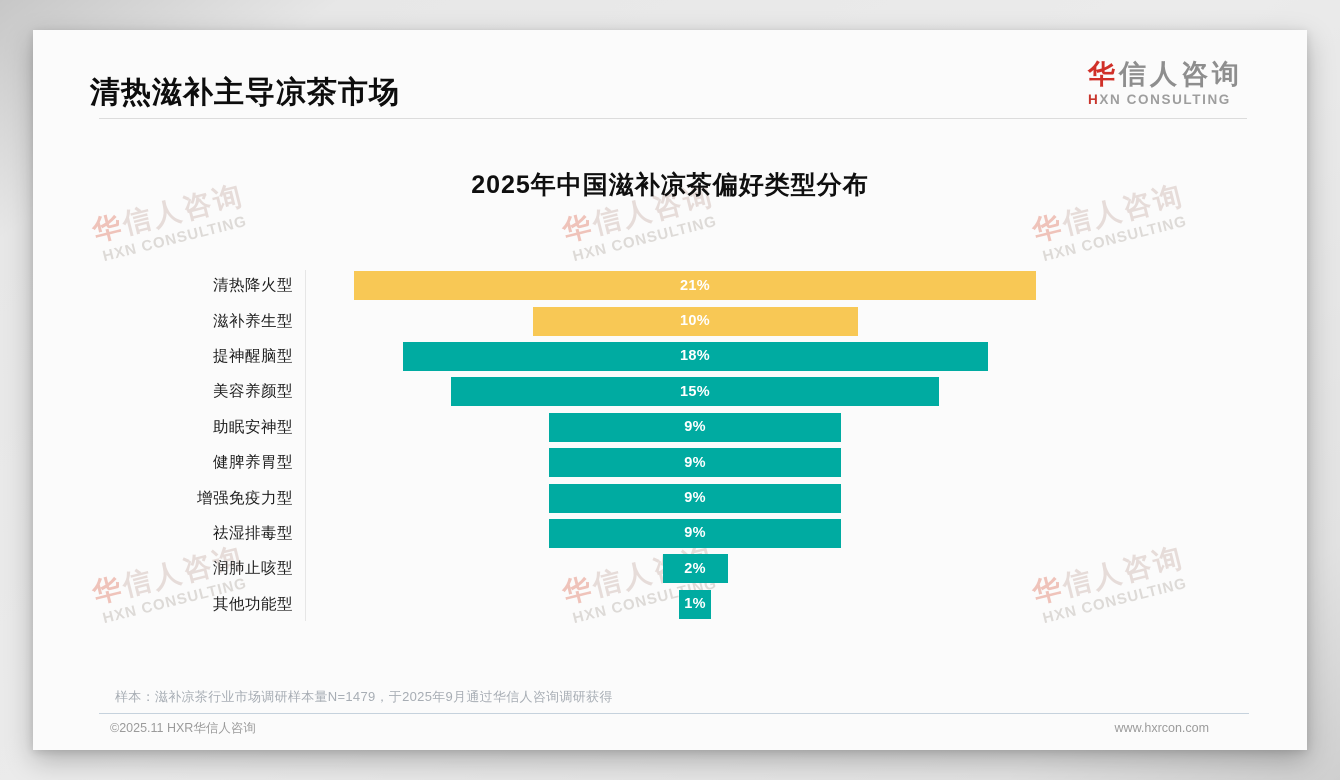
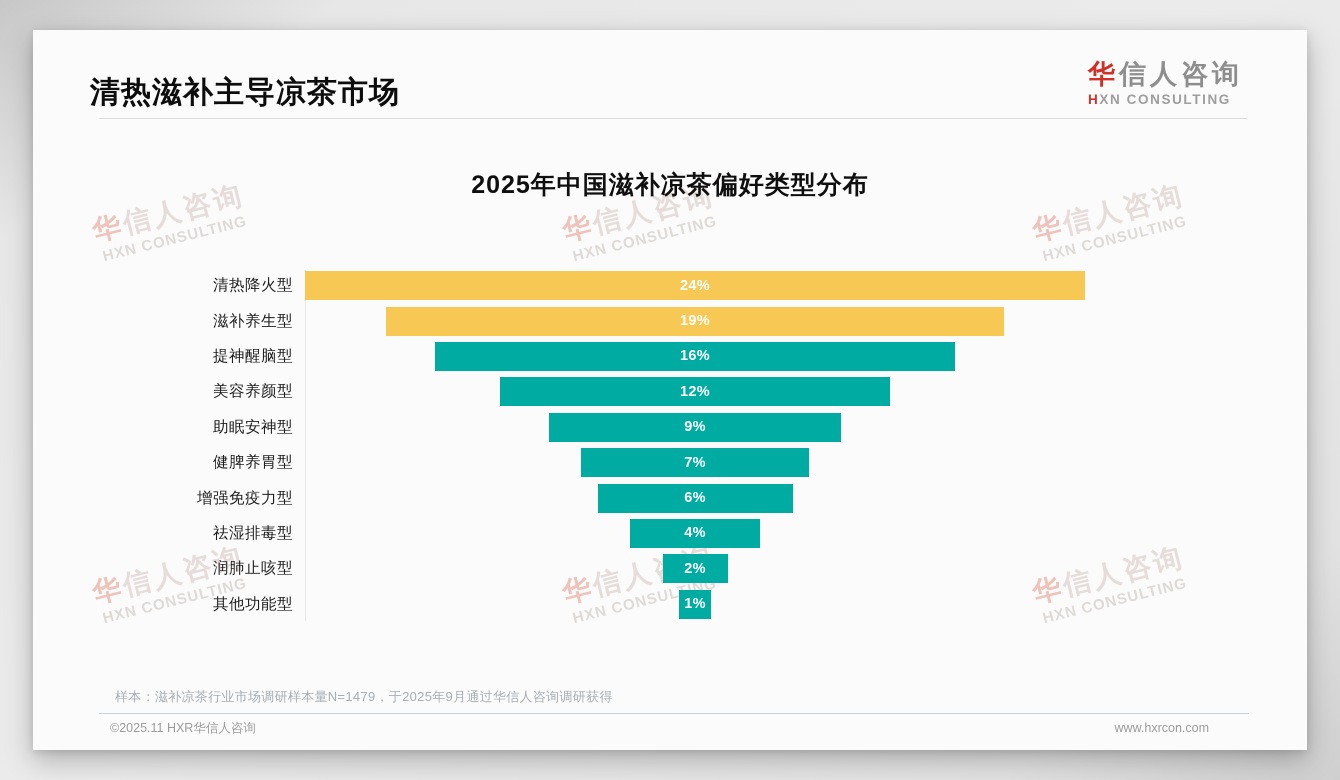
清热降火型: 21% -> 24%
滋补养生型: 10% -> 19%
提神醒脑型: 18% -> 16%
美容养颜型: 15% -> 12%
健脾养胃型: 9% -> 7%
增强免疫力型: 9% -> 6%
祛湿排毒型: 9% -> 4%
